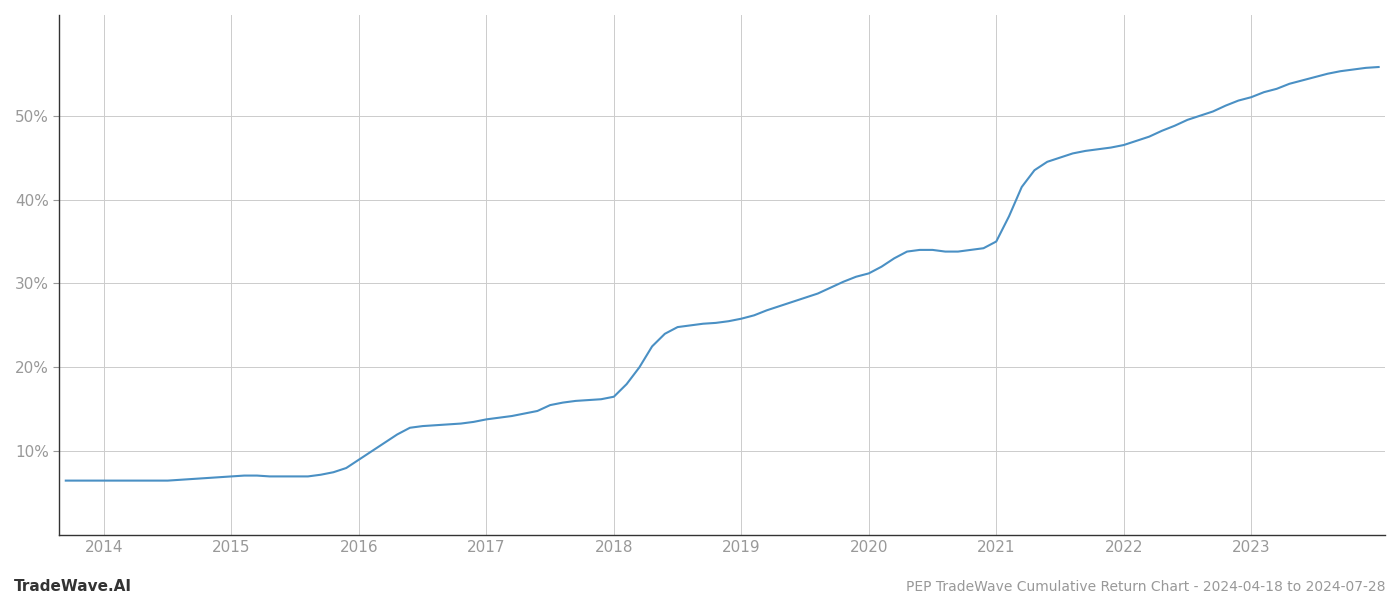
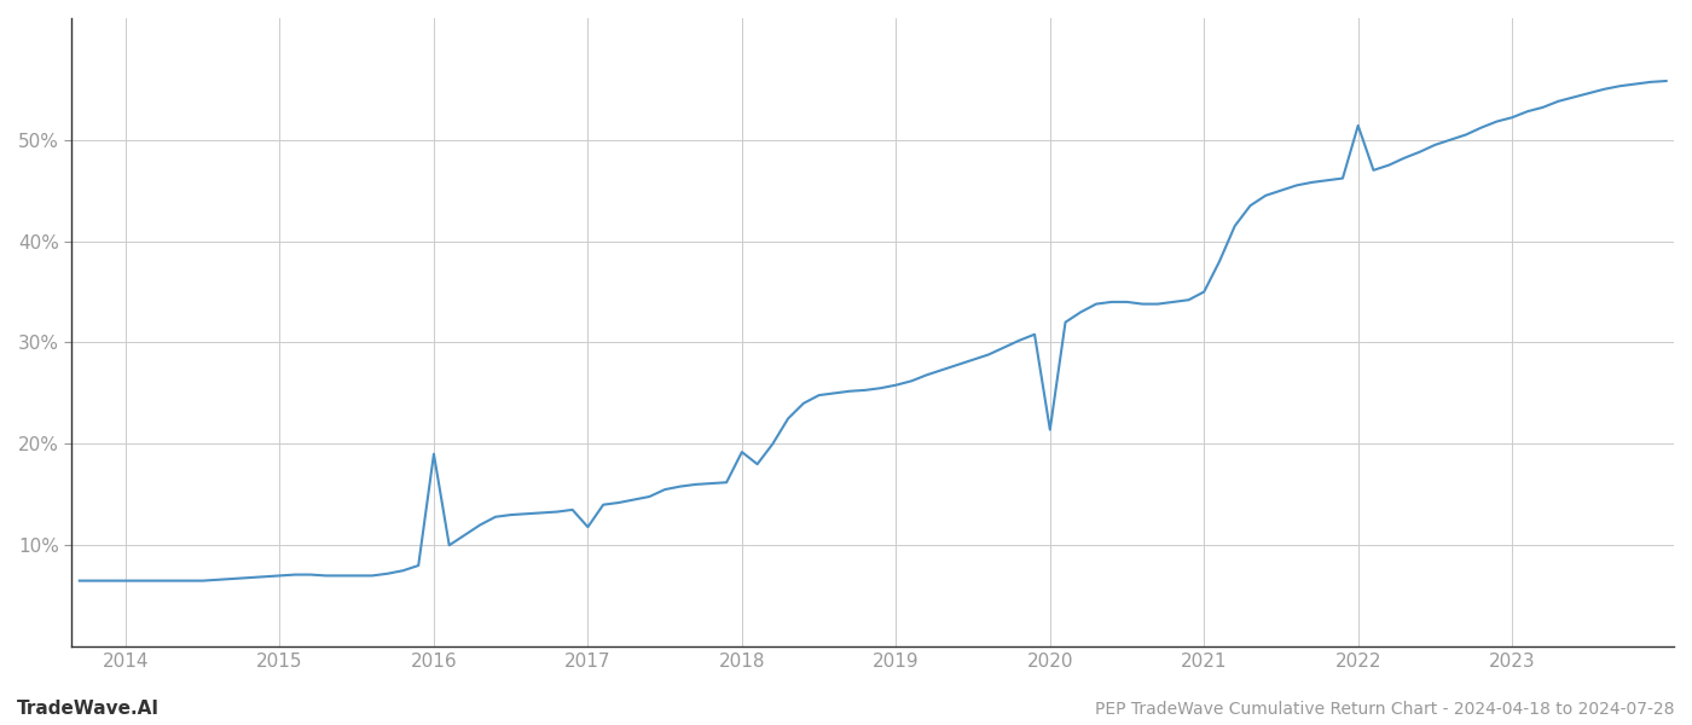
2016: 9.0% -> 19.0%
2017: 13.8% -> 11.8%
2018: 16.5% -> 19.2%
2020: 31.2% -> 21.4%
2022: 46.5% -> 51.4%
